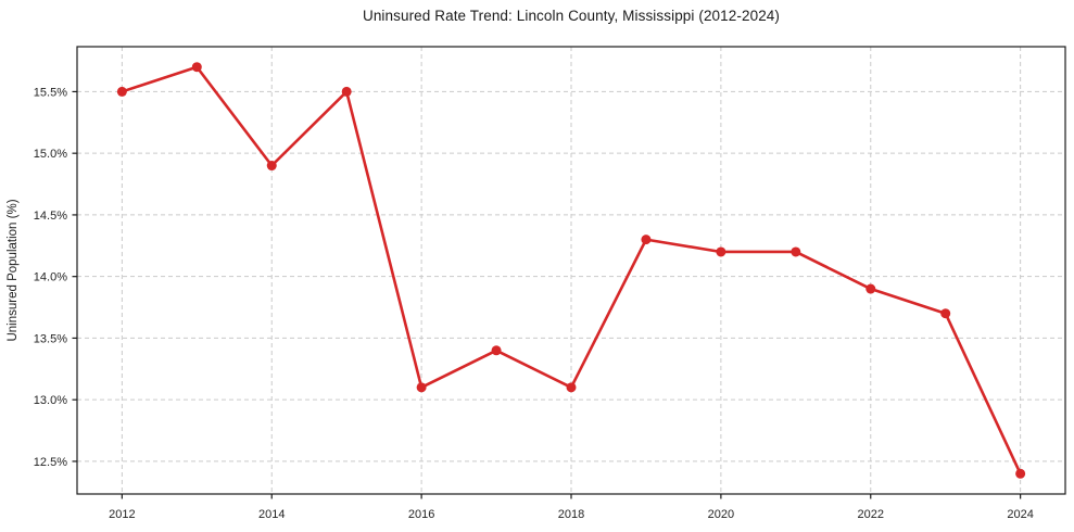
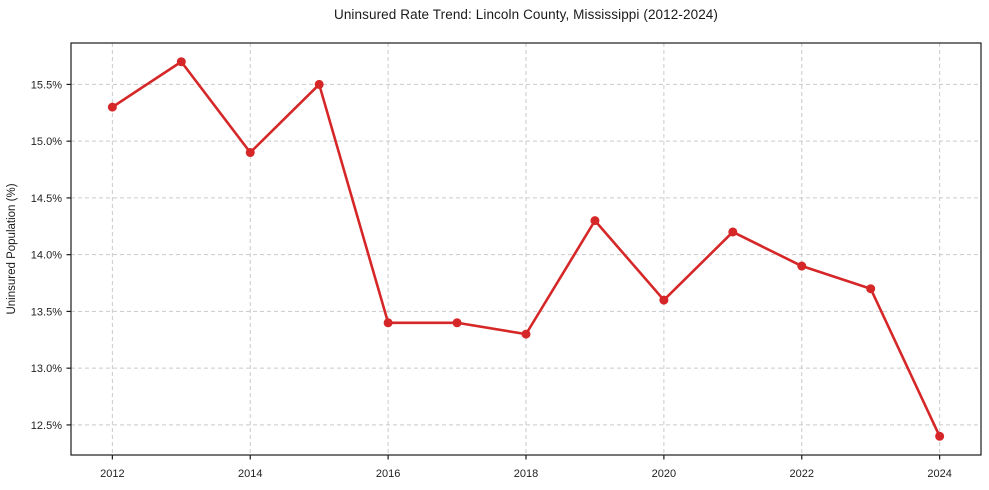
2012: 15.5% -> 15.3%
2016: 13.1% -> 13.4%
2018: 13.1% -> 13.3%
2020: 14.2% -> 13.6%
